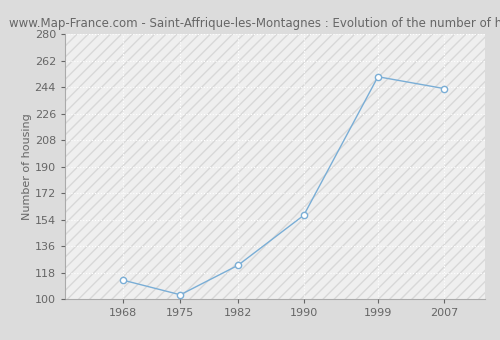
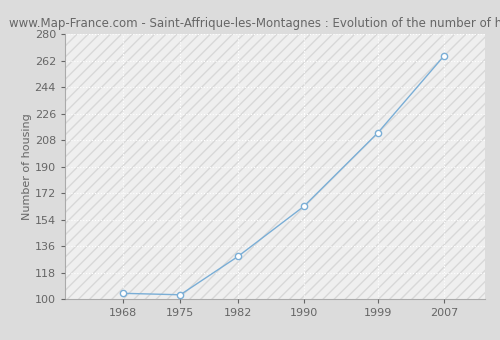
1968: 113 -> 104
1982: 123 -> 129
1990: 157 -> 163
1999: 251 -> 213
2007: 243 -> 265
